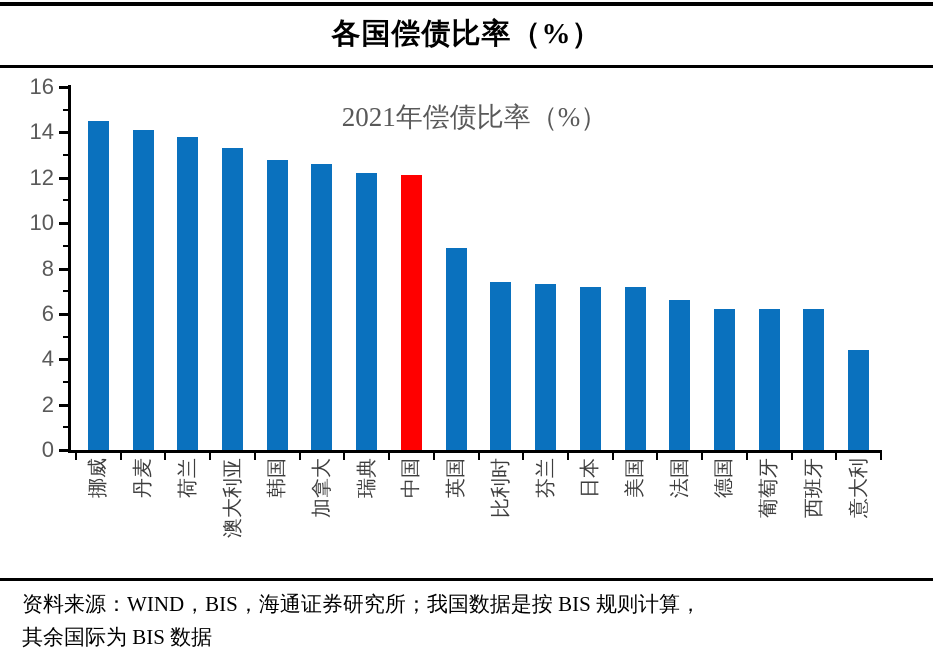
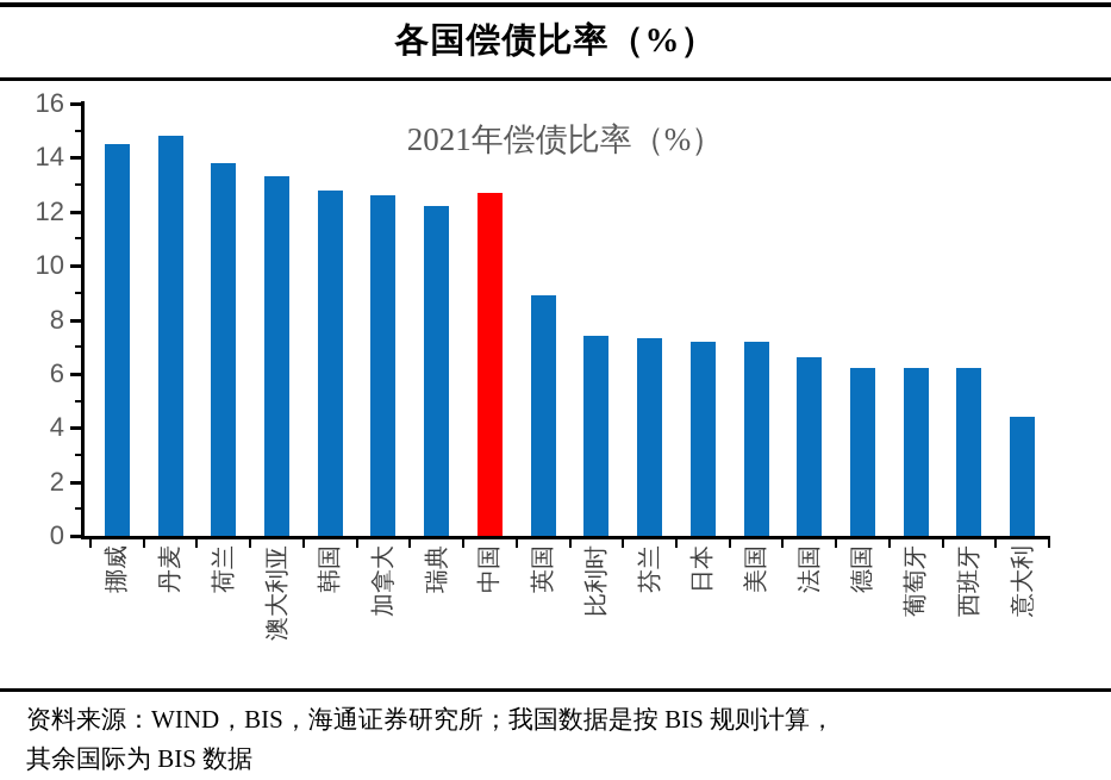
丹麦: 14.1 -> 14.8
中国: 12.1 -> 12.7
